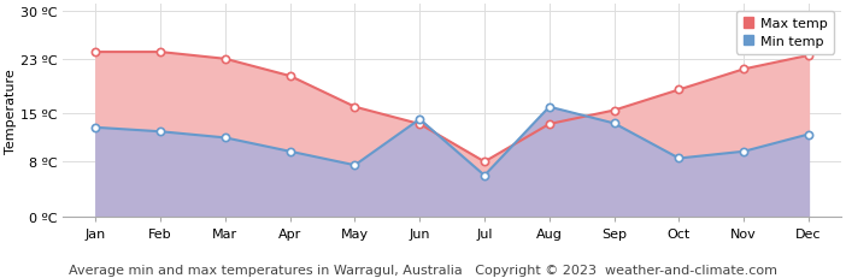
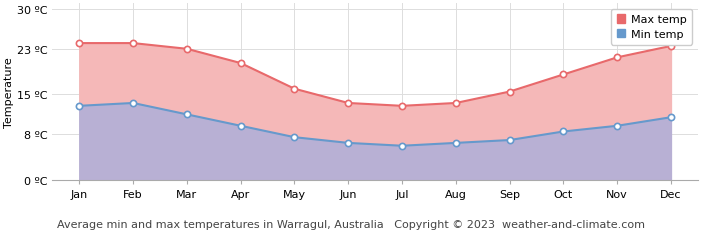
Min temp/Feb: 12.4 ºC -> 13.5 ºC
Min temp/Jun: 14.2 ºC -> 6.5 ºC
Max temp/Jul: 8.0 ºC -> 13.0 ºC
Min temp/Aug: 16.0 ºC -> 6.5 ºC
Min temp/Sep: 13.6 ºC -> 7.0 ºC
Min temp/Dec: 12.0 ºC -> 11.0 ºC
